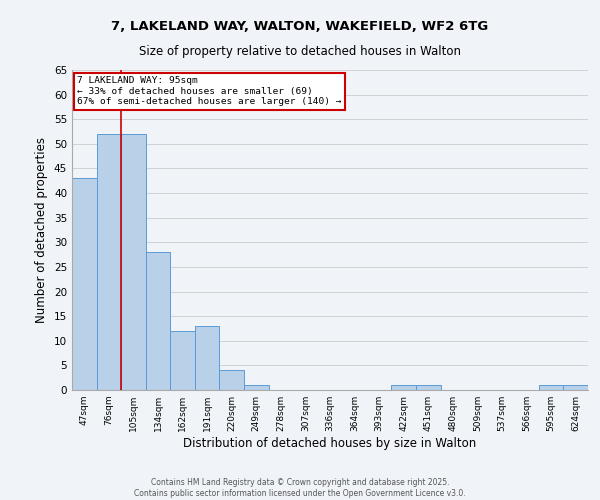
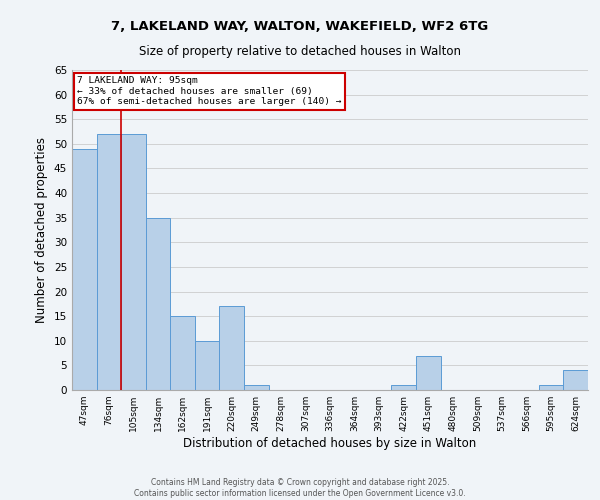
47sqm: 43 -> 49
134sqm: 28 -> 35
162sqm: 12 -> 15
191sqm: 13 -> 10
220sqm: 4 -> 17
451sqm: 1 -> 7
624sqm: 1 -> 4
